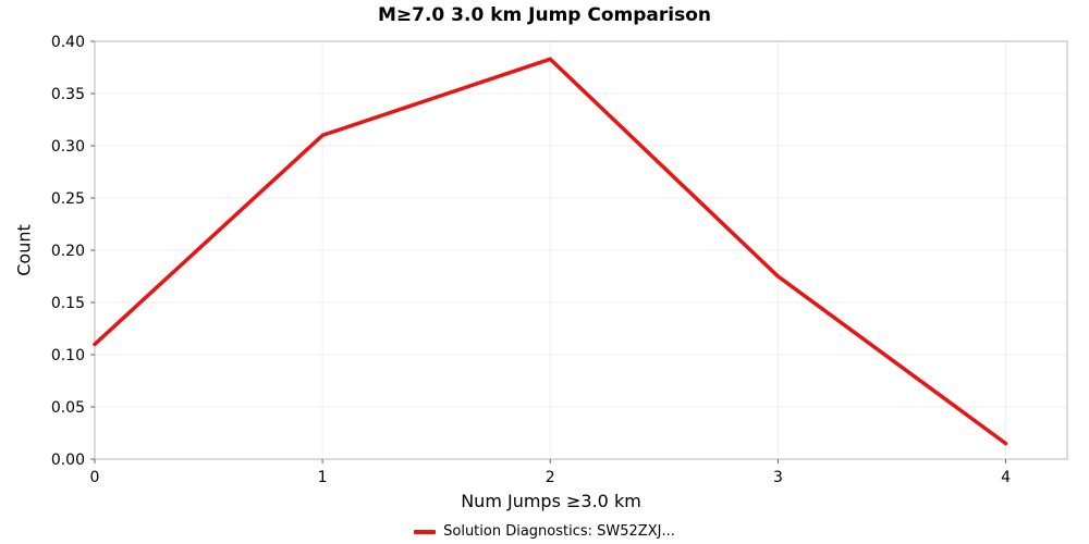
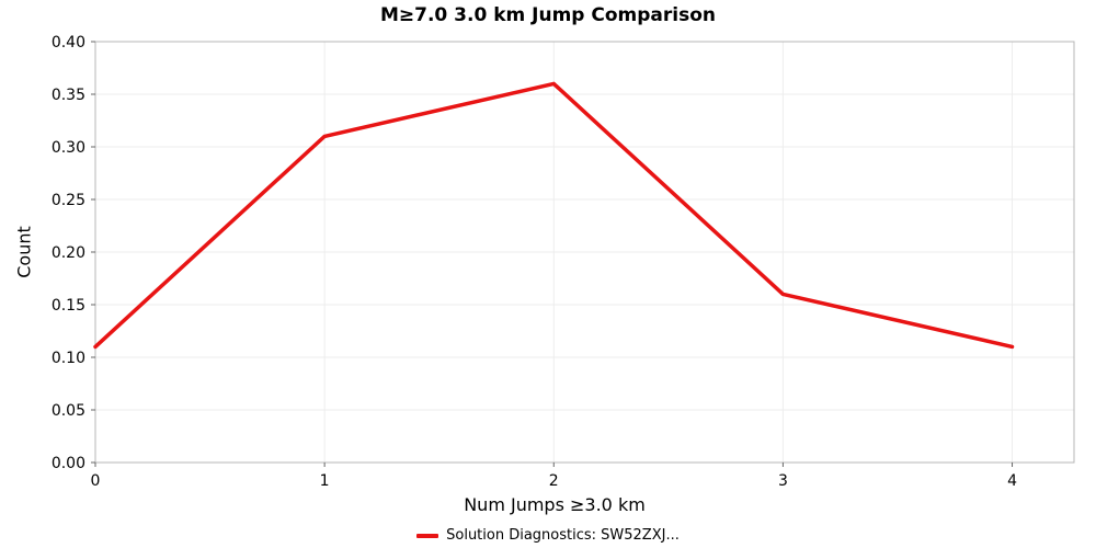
2: 0.38 -> 0.36
3: 0.17 -> 0.16
4: 0.01 -> 0.11
